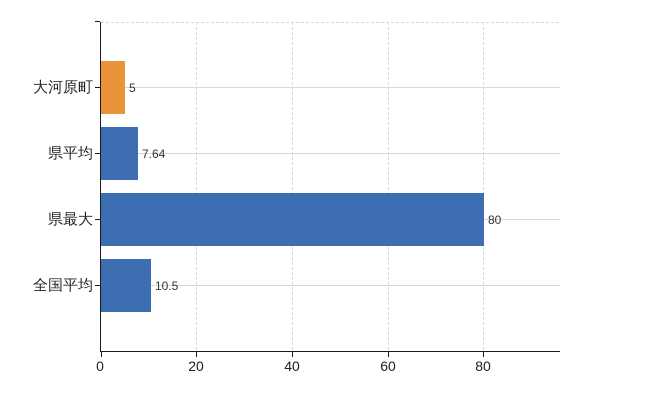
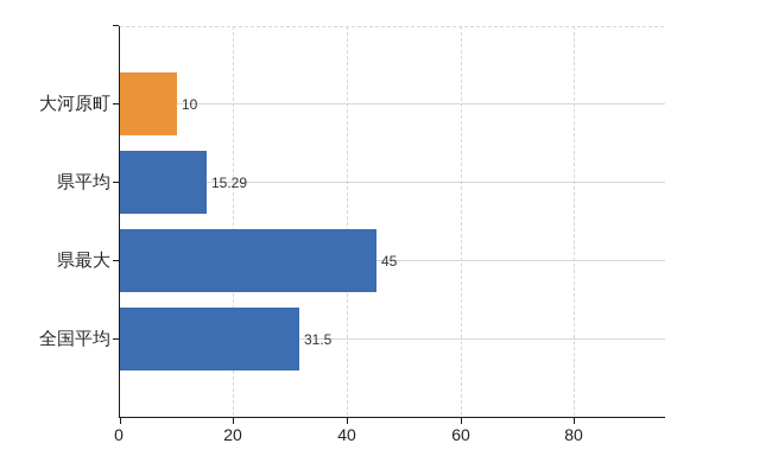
大河原町: 5 -> 10
県平均: 7.64 -> 15.29
県最大: 80 -> 45
全国平均: 10.5 -> 31.5
